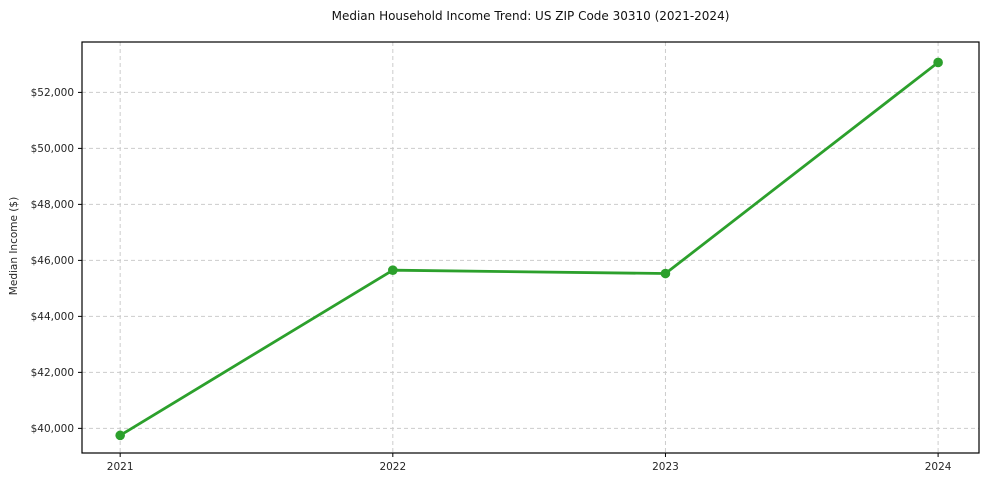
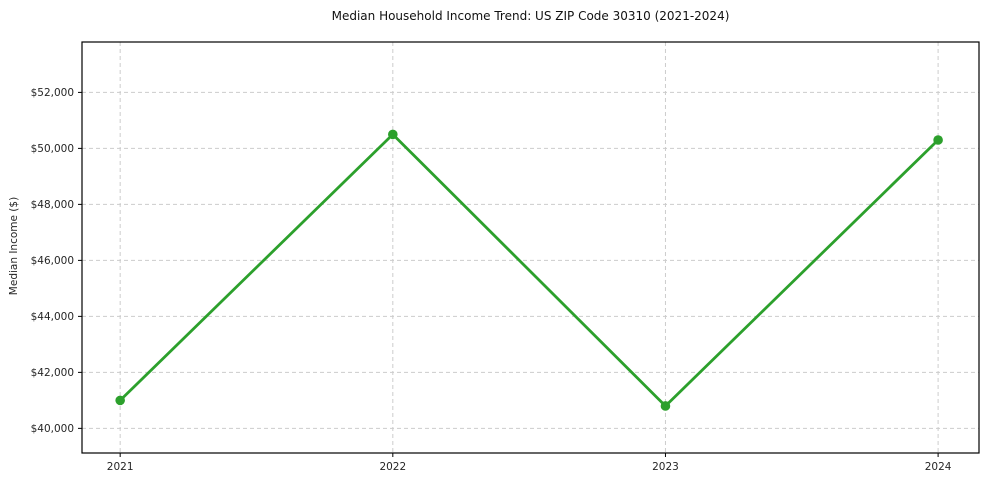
2021: $39800 -> $41000
2022: $45600 -> $50500
2023: $45500 -> $40800
2024: $53100 -> $50300
